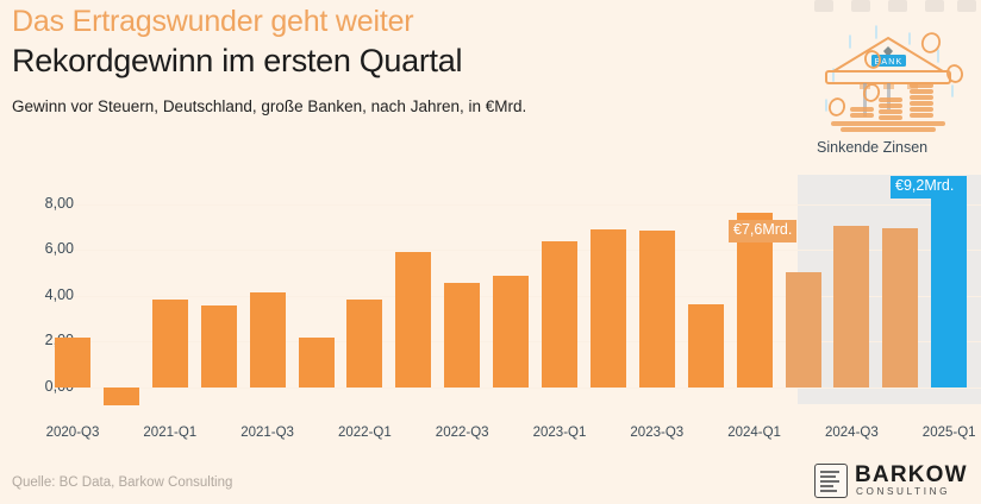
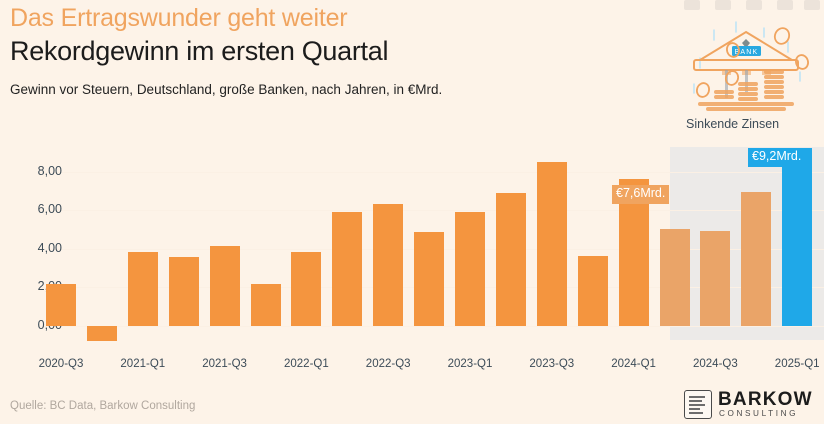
2022-Q3: 4,5 -> 6,3
2023-Q1: 6,3 -> 5,9
2023-Q3: 6,8 -> 8,5
2024-Q3: 7,0 -> 4,9
